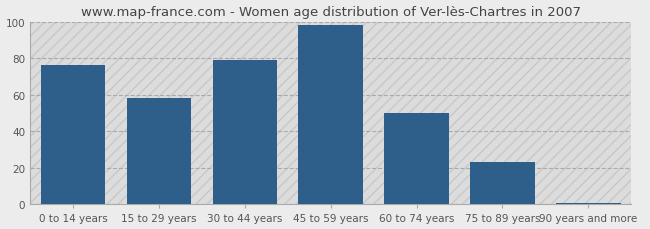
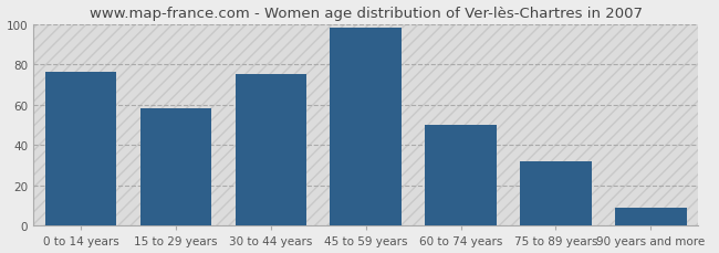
30 to 44 years: 79 -> 75
75 to 89 years: 23 -> 32
90 years and more: 1 -> 9
